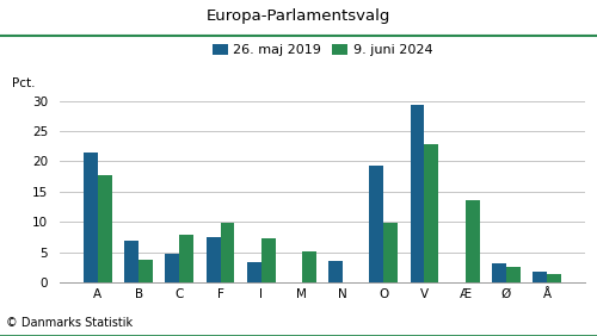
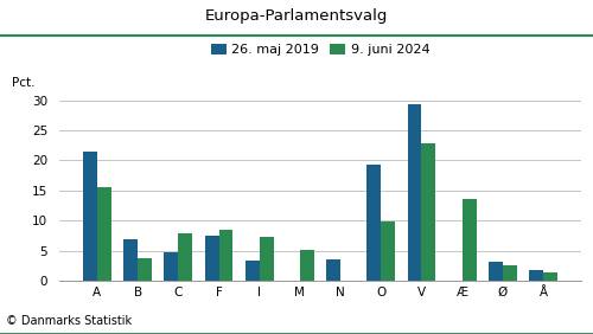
9. juni 2024/A: 17.8 -> 15.6
9. juni 2024/F: 9.8 -> 8.4
